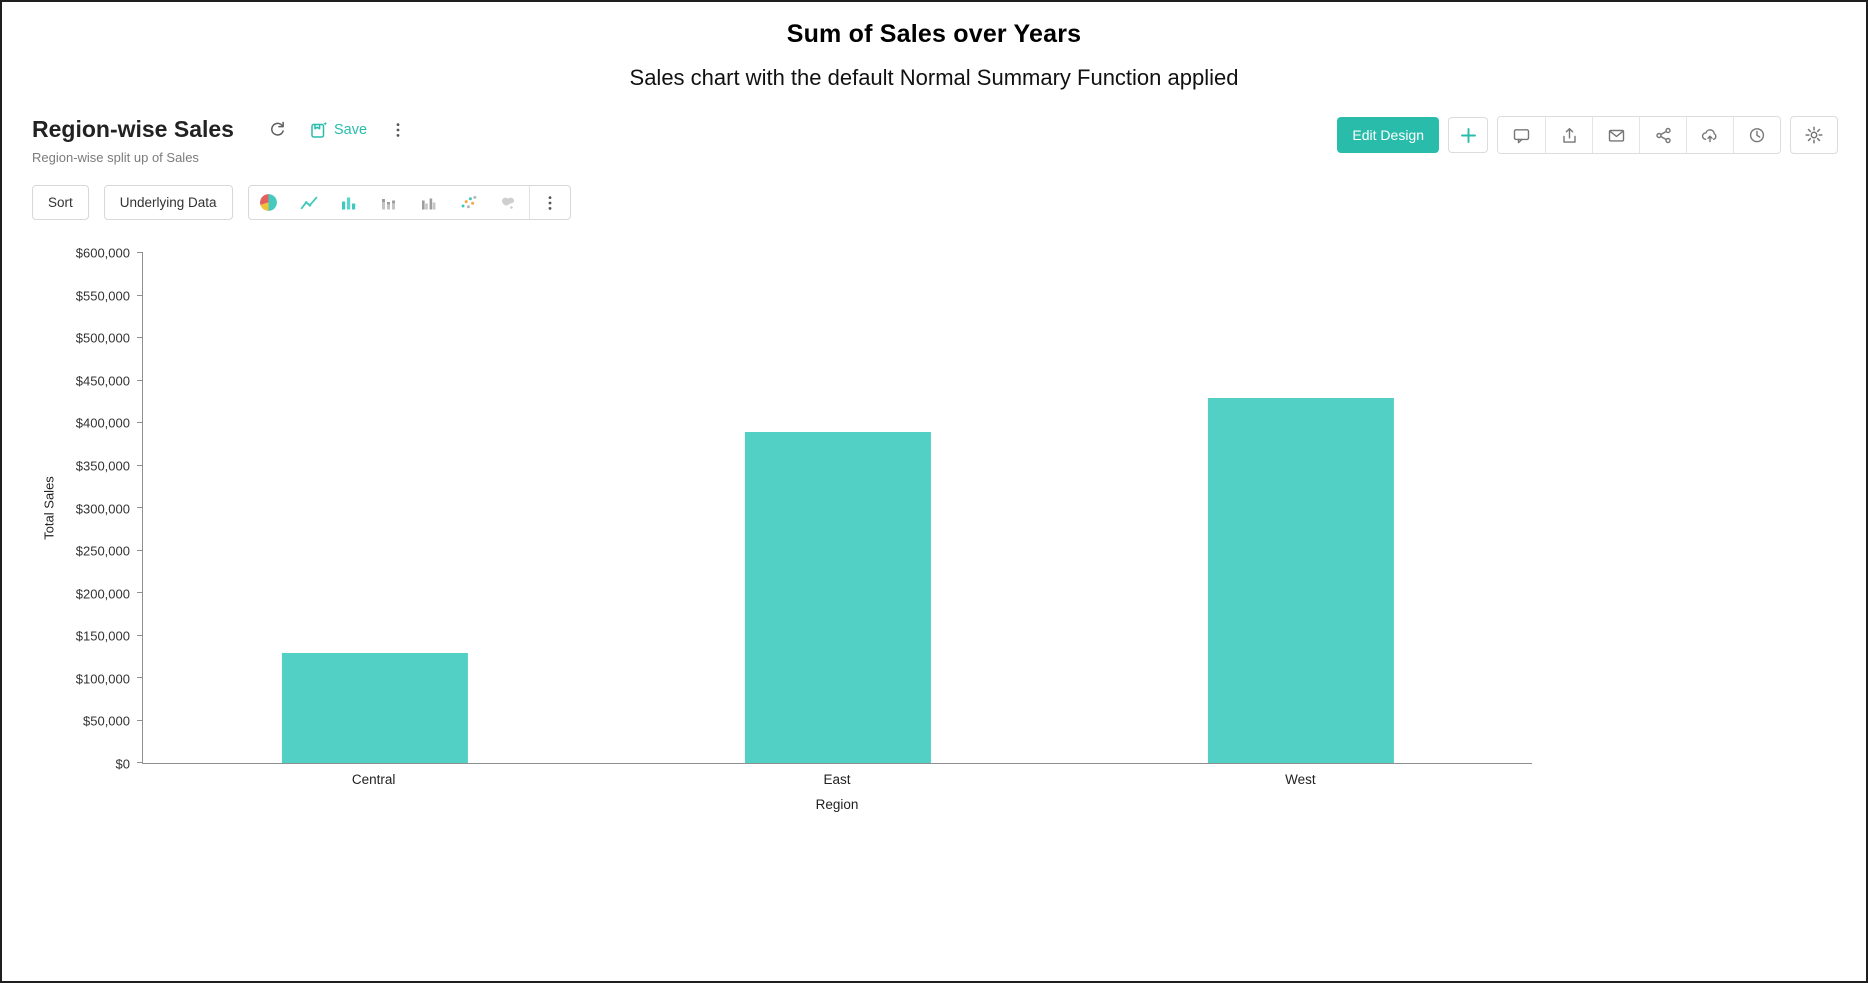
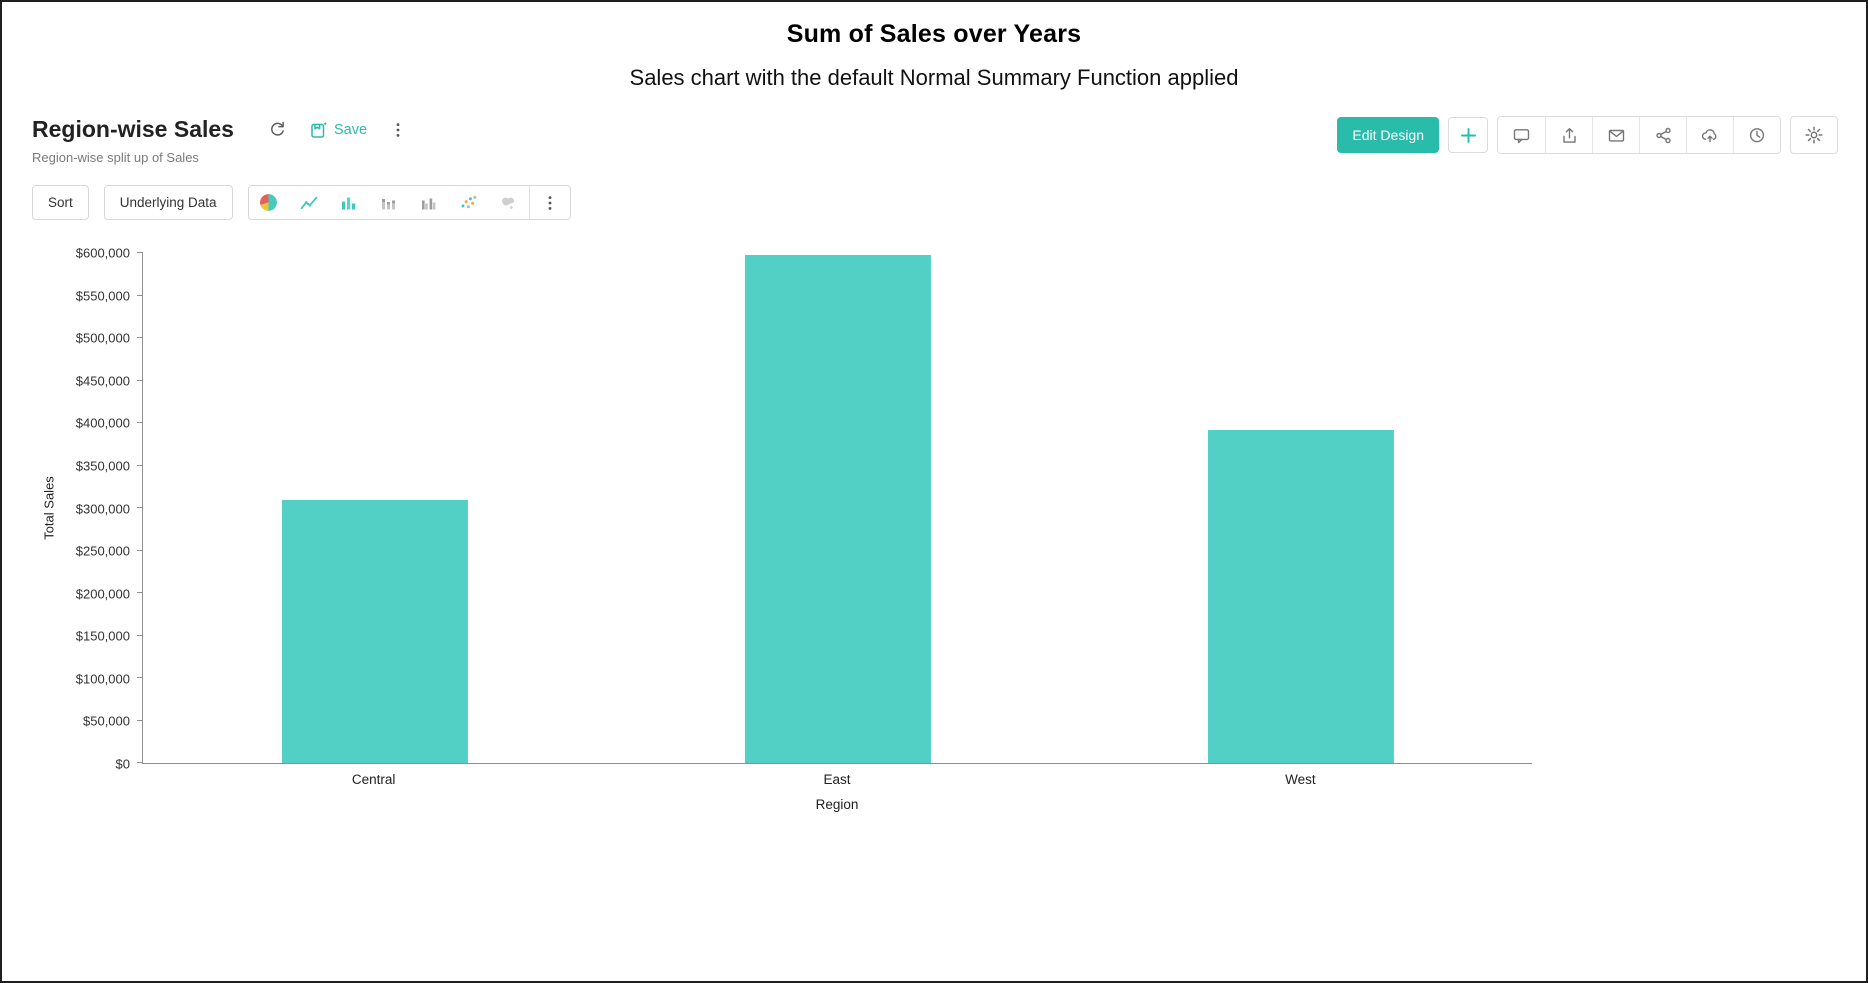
Central: $130000 -> $310000
East: $390000 -> $600000
West: $430000 -> $390000
